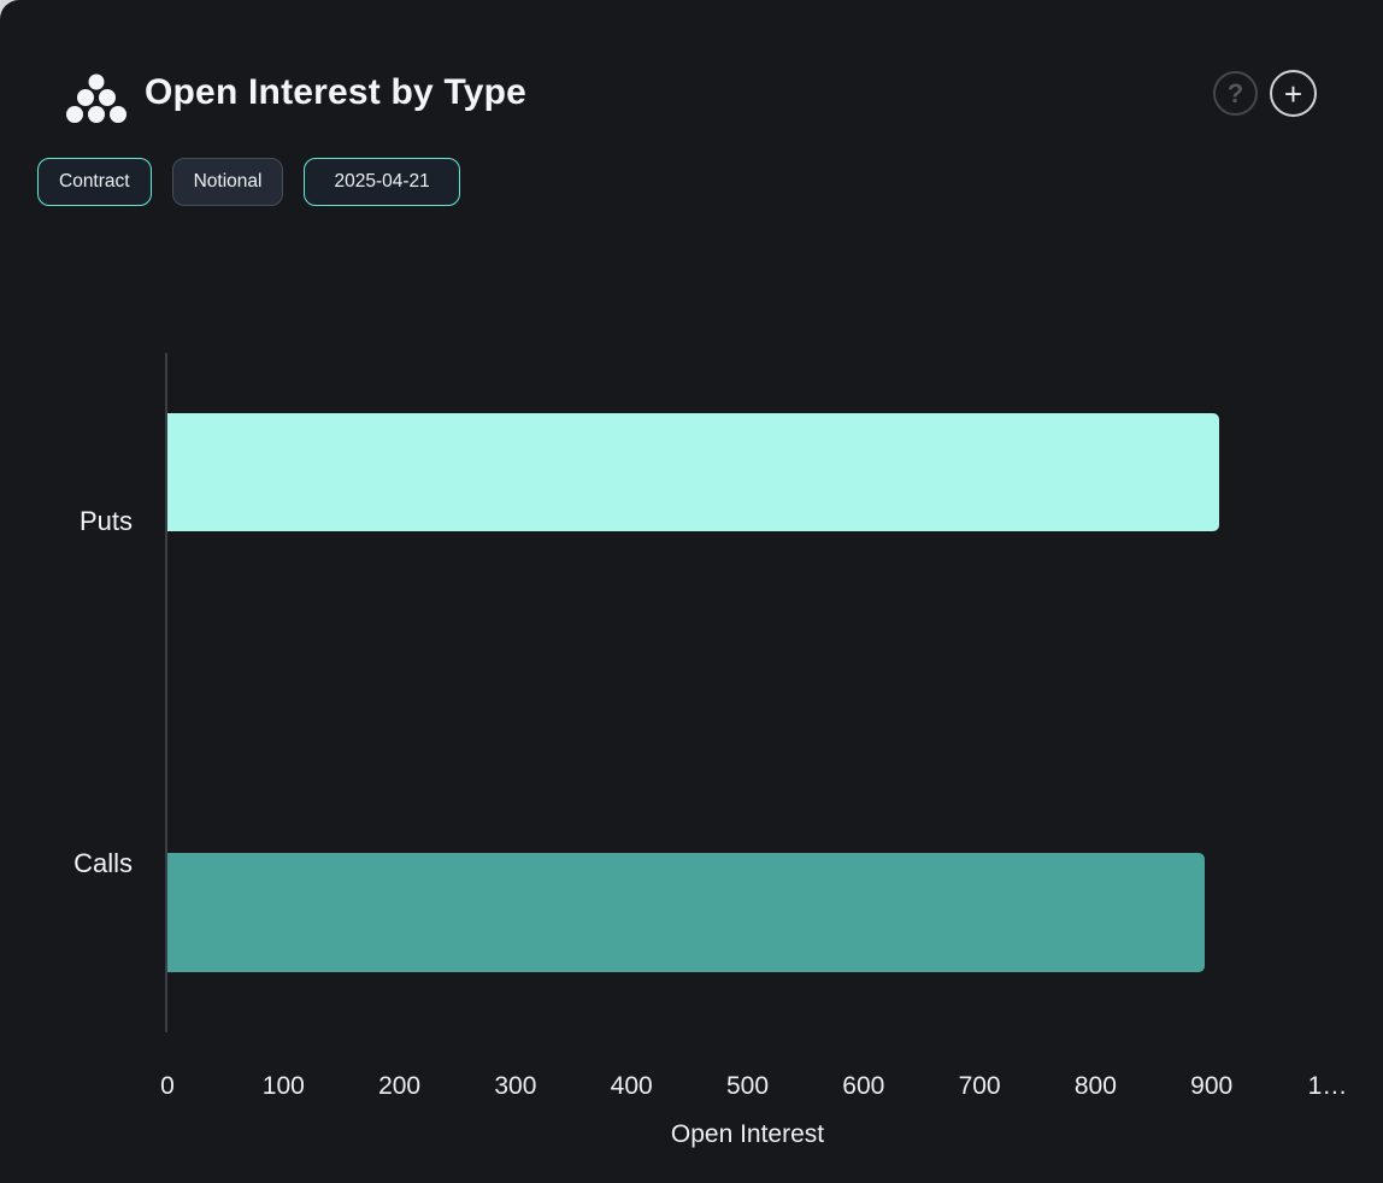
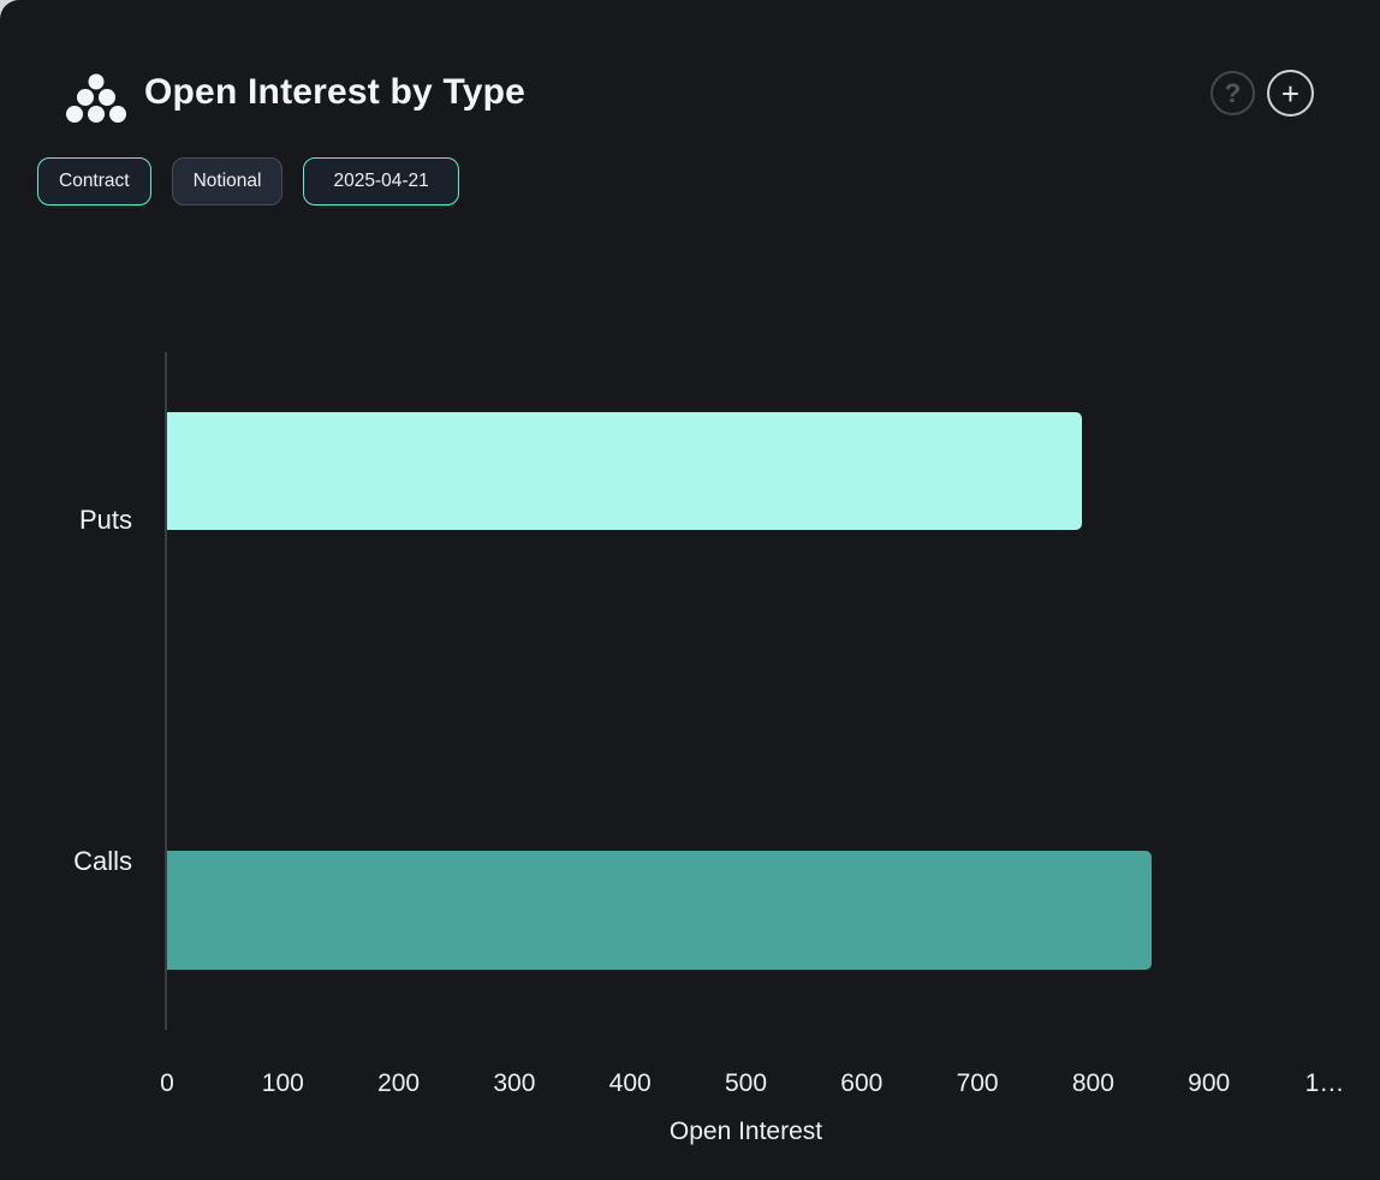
Puts: 910 -> 790
Calls: 890 -> 850
